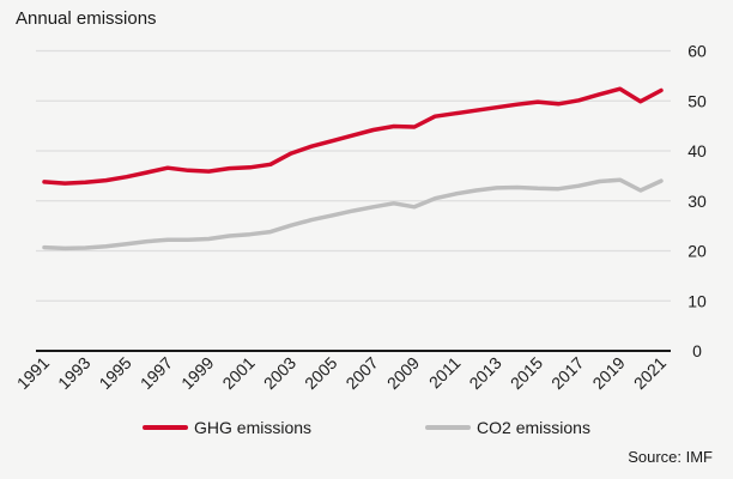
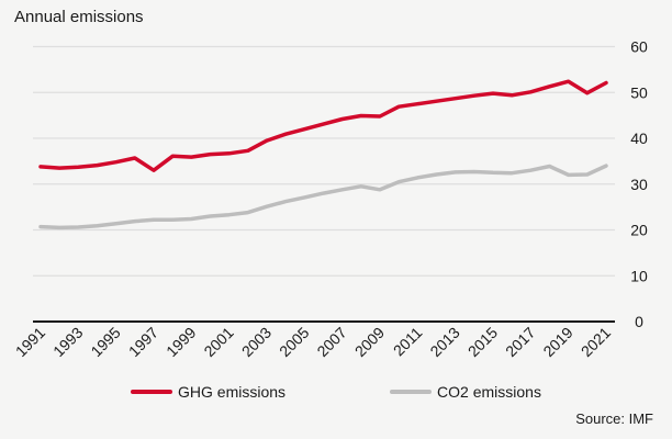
GHG emissions/1997: 37 -> 33
CO2 emissions/2019: 34 -> 32
